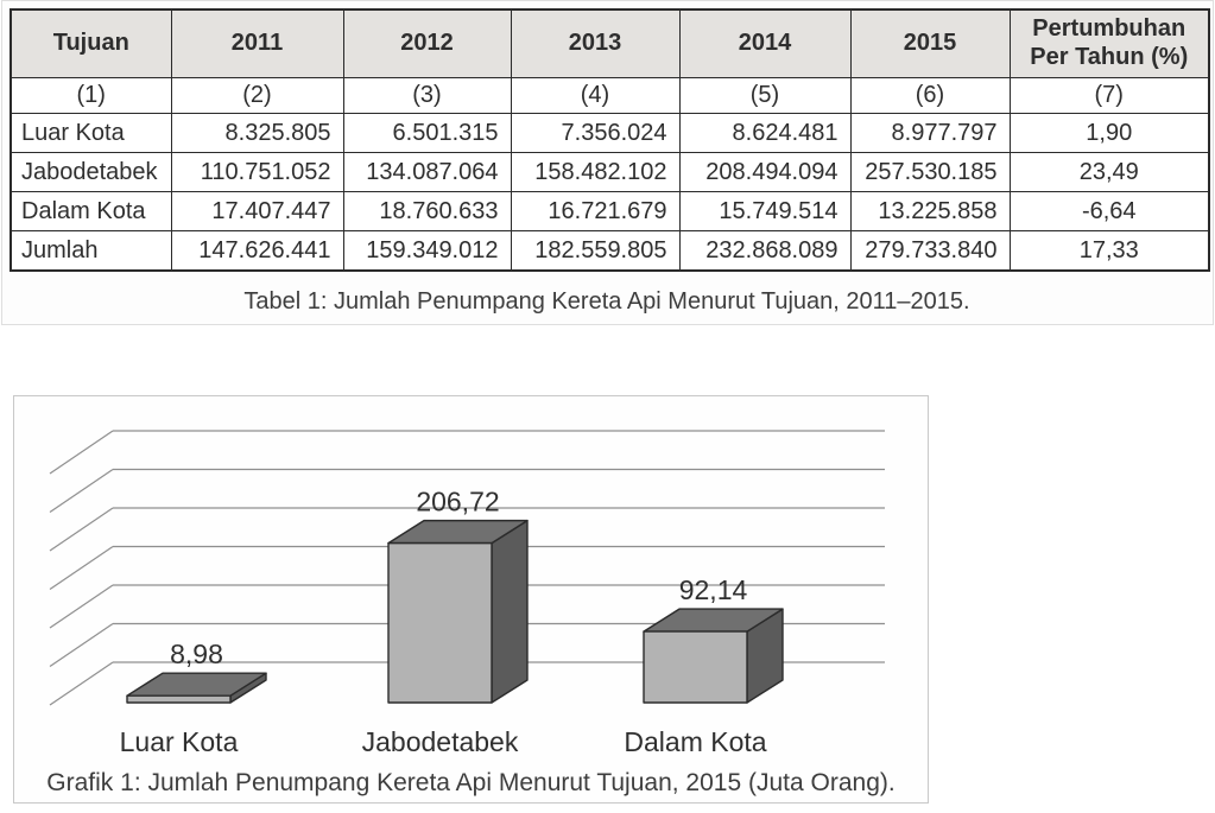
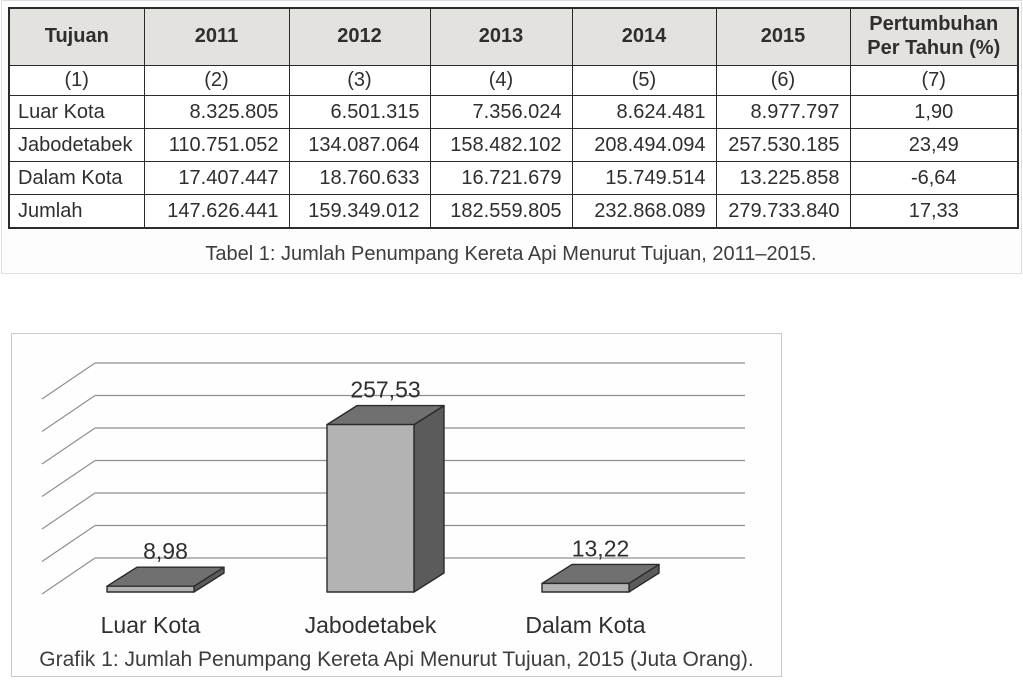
Jabodetabek: 206,72 -> 257,53
Dalam Kota: 92,14 -> 13,22
